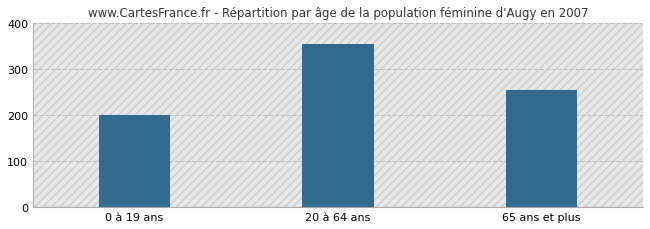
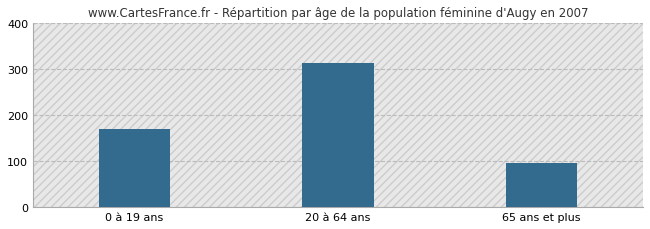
0 à 19 ans: 200 -> 170
20 à 64 ans: 355 -> 313
65 ans et plus: 255 -> 97
